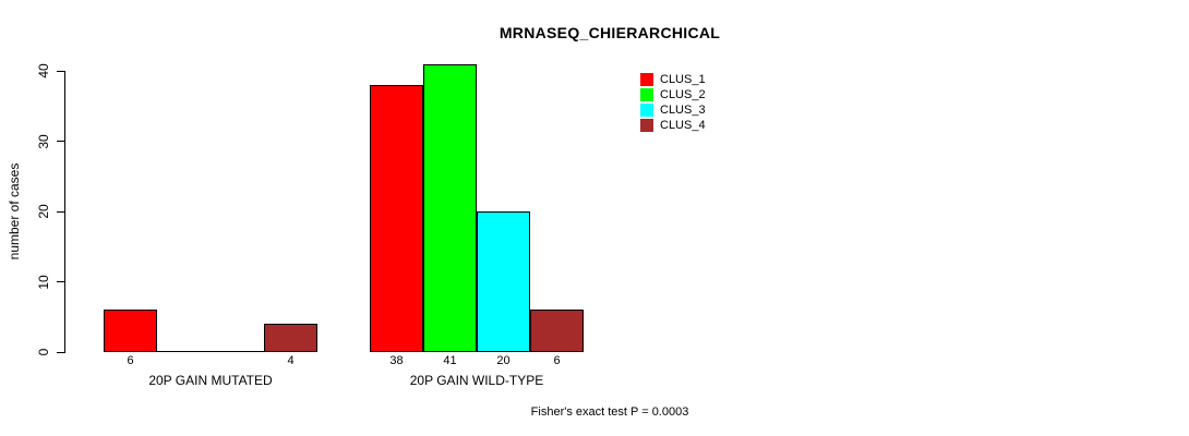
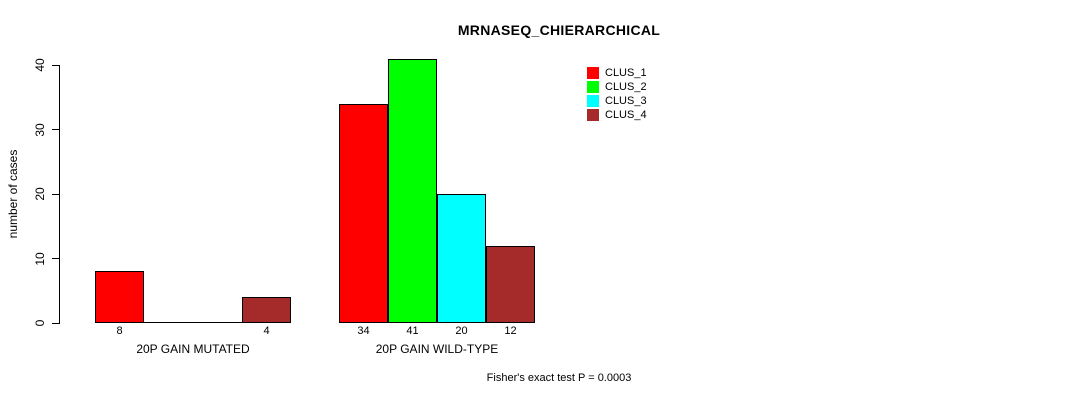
CLUS_1/20P GAIN MUTATED: 6 -> 8
CLUS_1/20P GAIN WILD-TYPE: 38 -> 34
CLUS_4/20P GAIN WILD-TYPE: 6 -> 12
